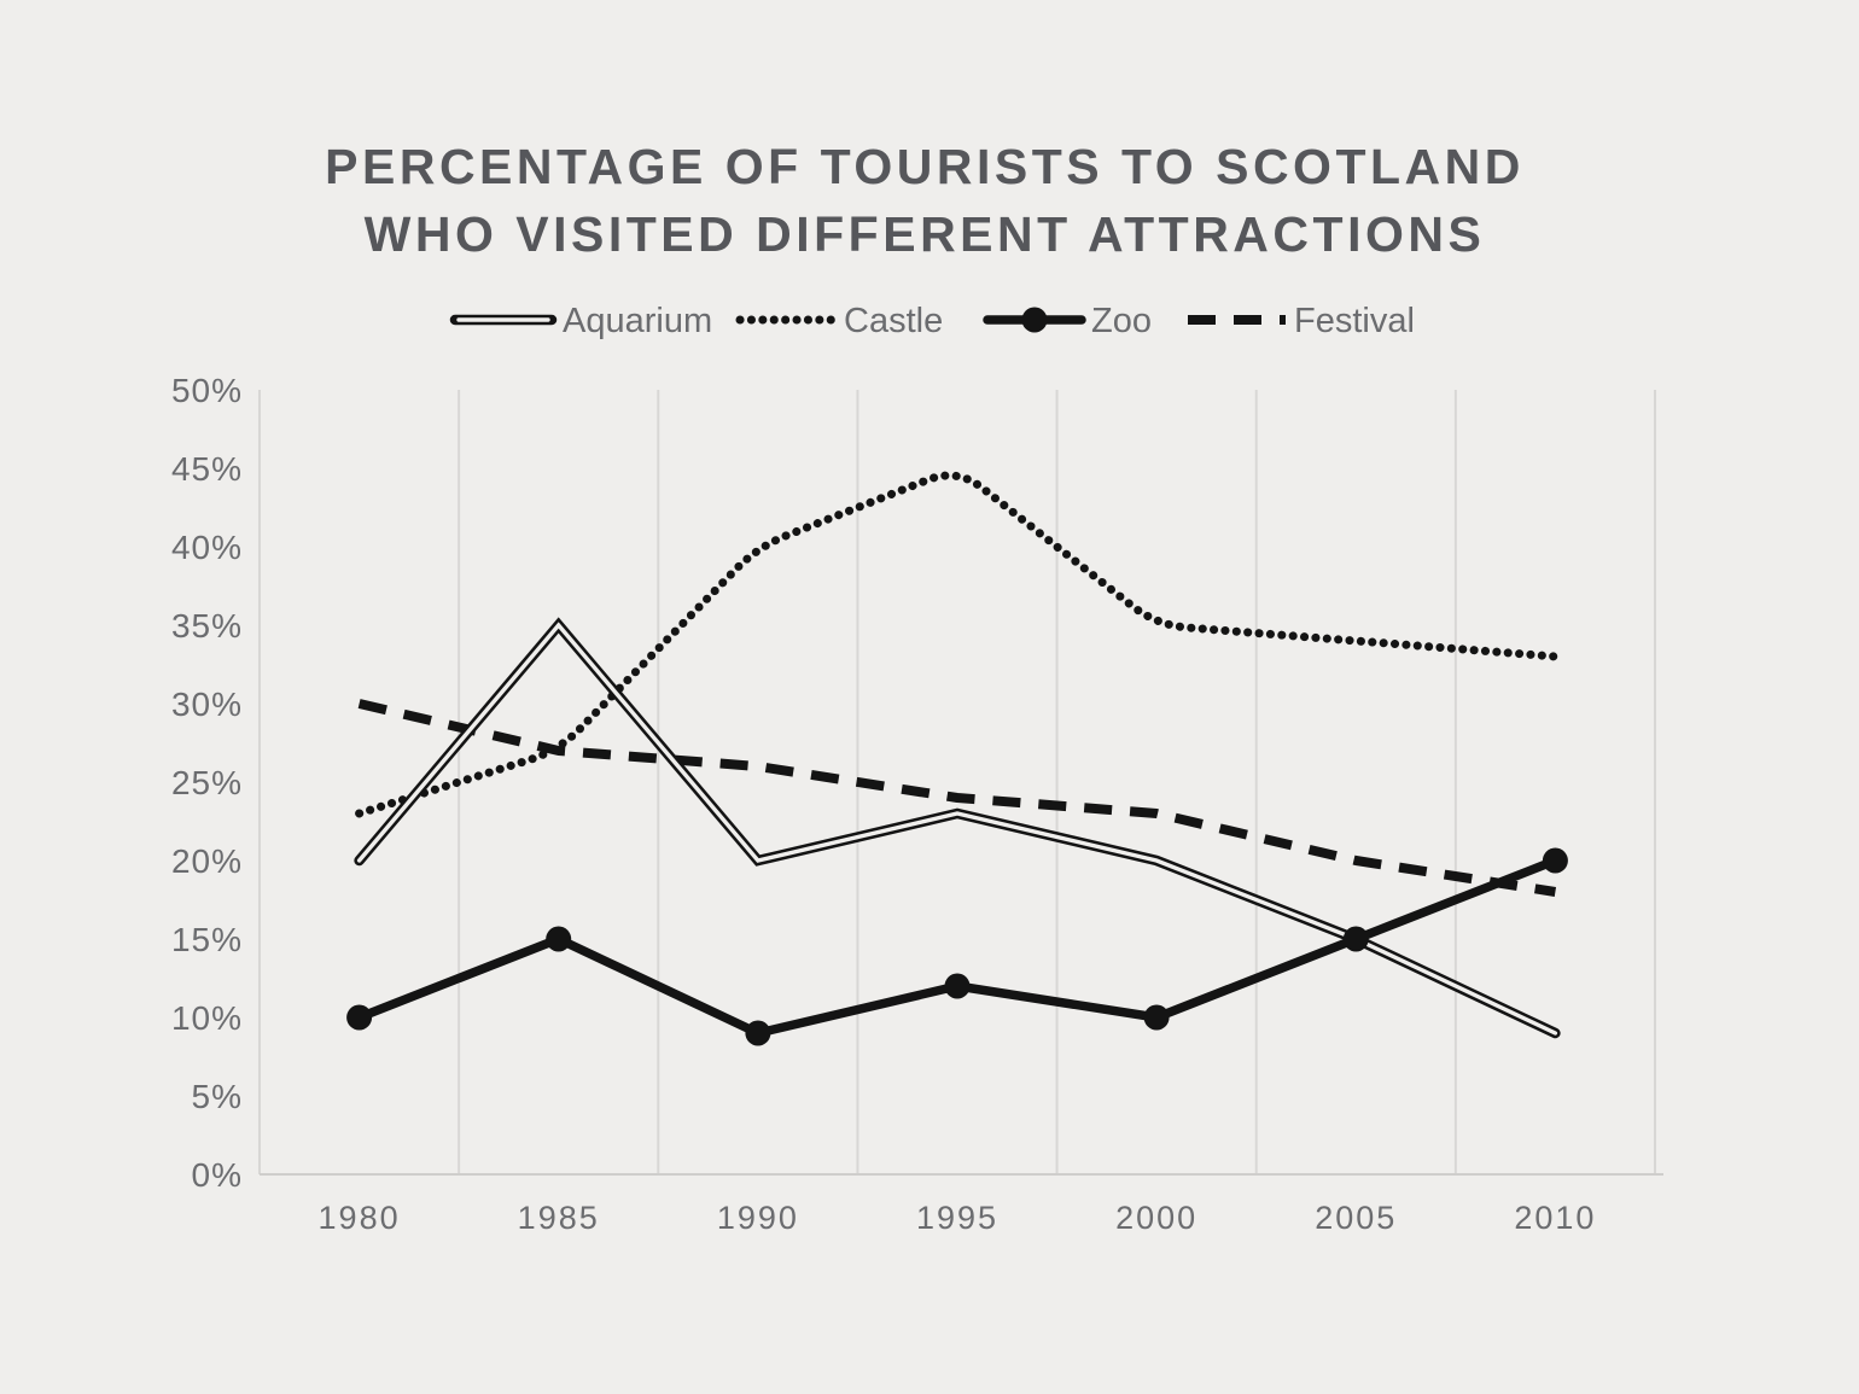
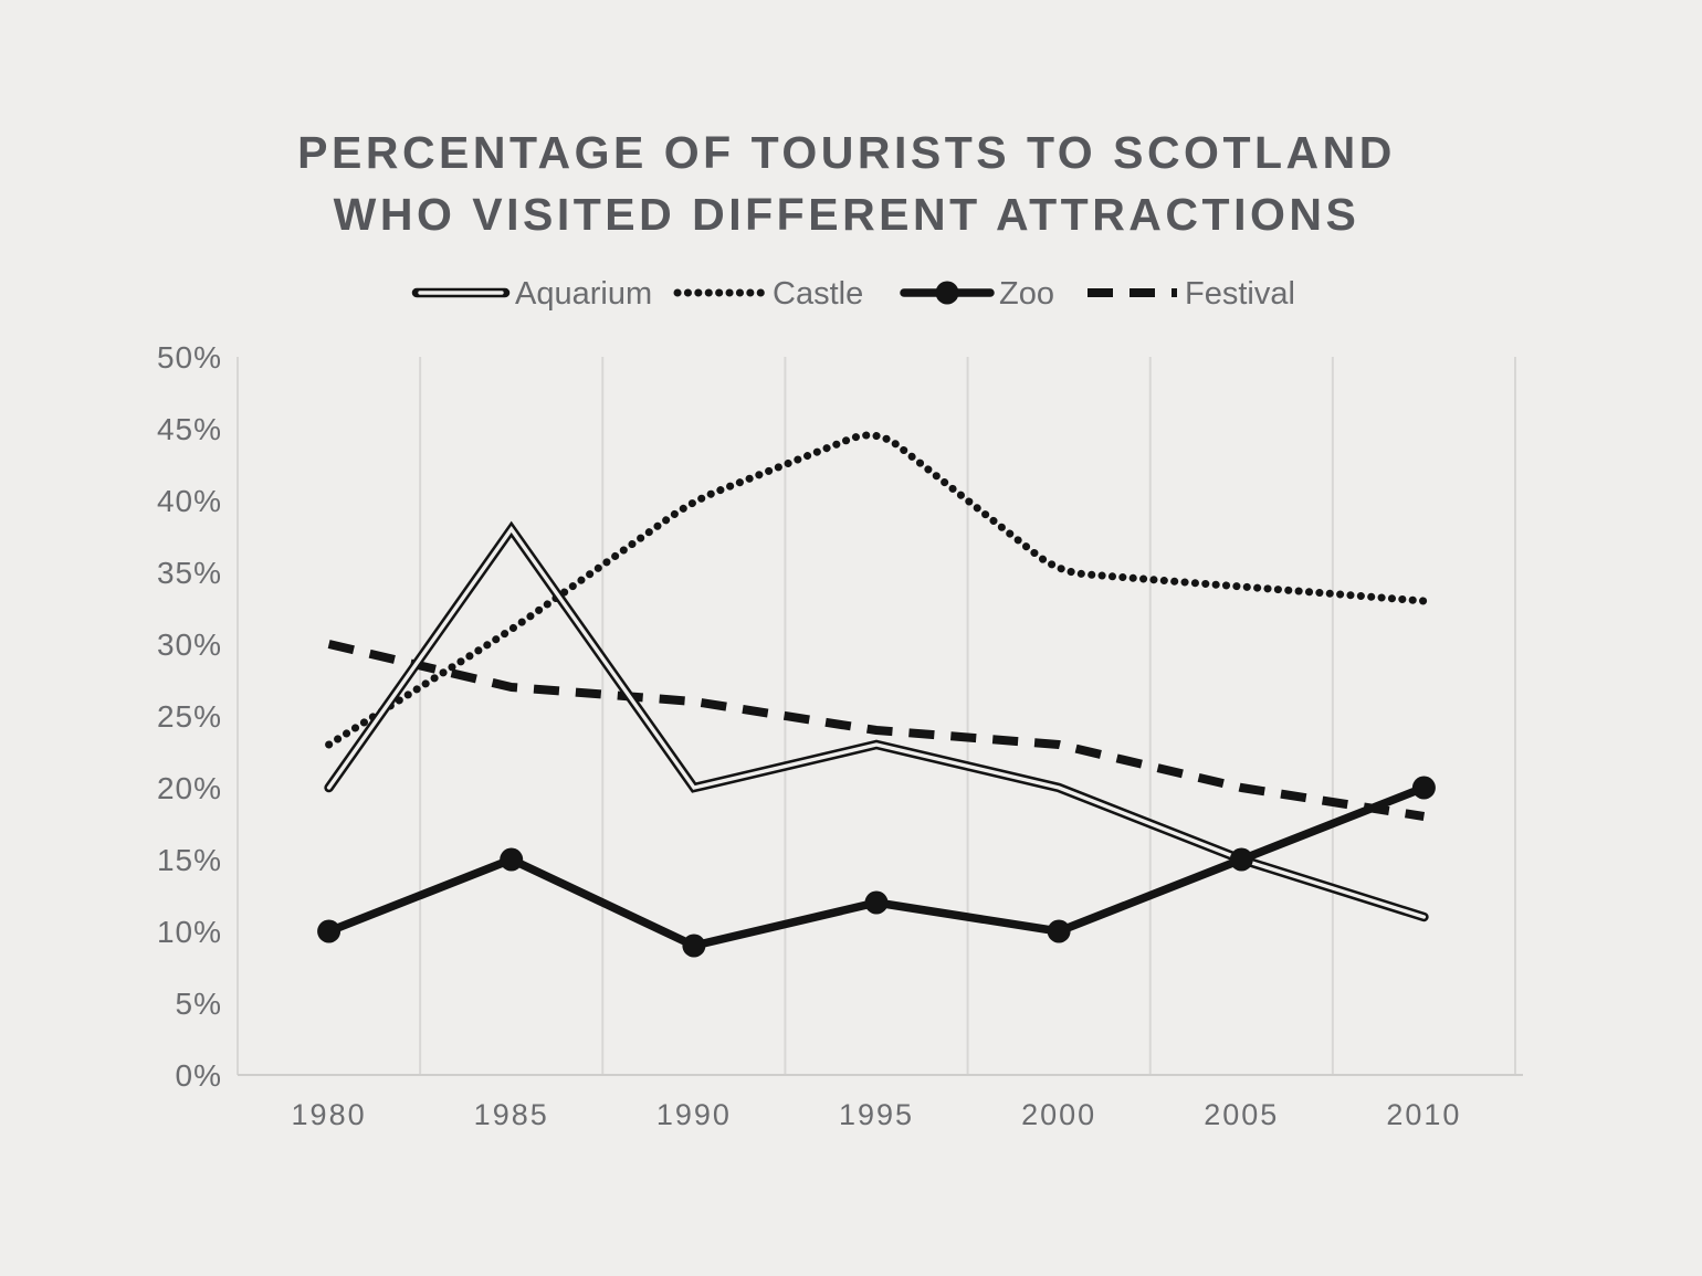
Aquarium/1985: 35% -> 38%
Castle/1985: 27% -> 31%
Aquarium/2010: 9% -> 11%
